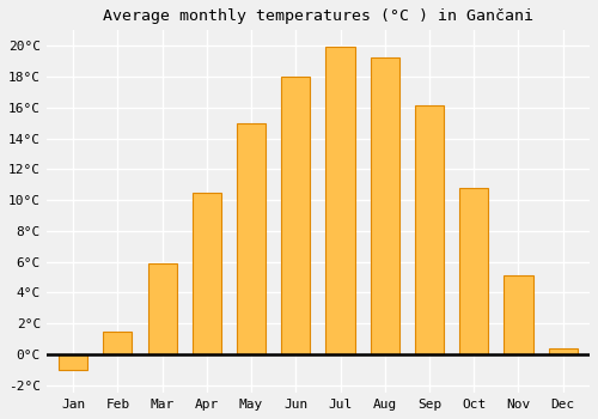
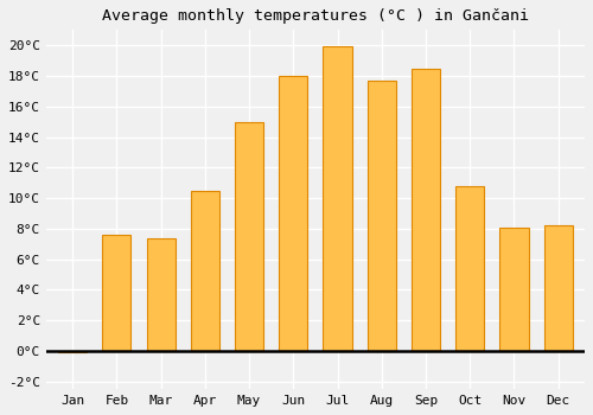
Jan: -1.0°C -> -0.1°C
Feb: 1.5°C -> 7.6°C
Mar: 5.9°C -> 7.4°C
Aug: 19.2°C -> 17.7°C
Sep: 16.1°C -> 18.5°C
Nov: 5.1°C -> 8.1°C
Dec: 0.4°C -> 8.2°C
